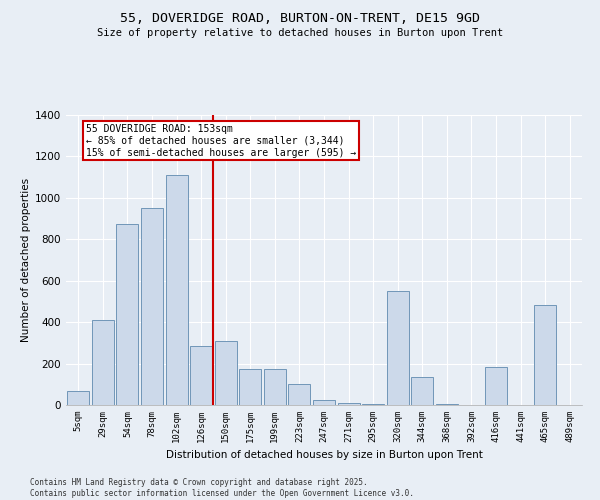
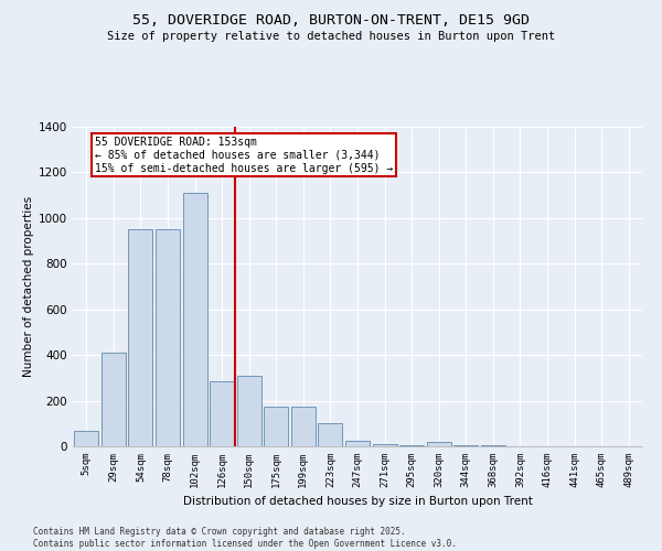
54sqm: 875 -> 950
320sqm: 550 -> 20
344sqm: 135 -> 5
416sqm: 185 -> 2
465sqm: 485 -> 2
